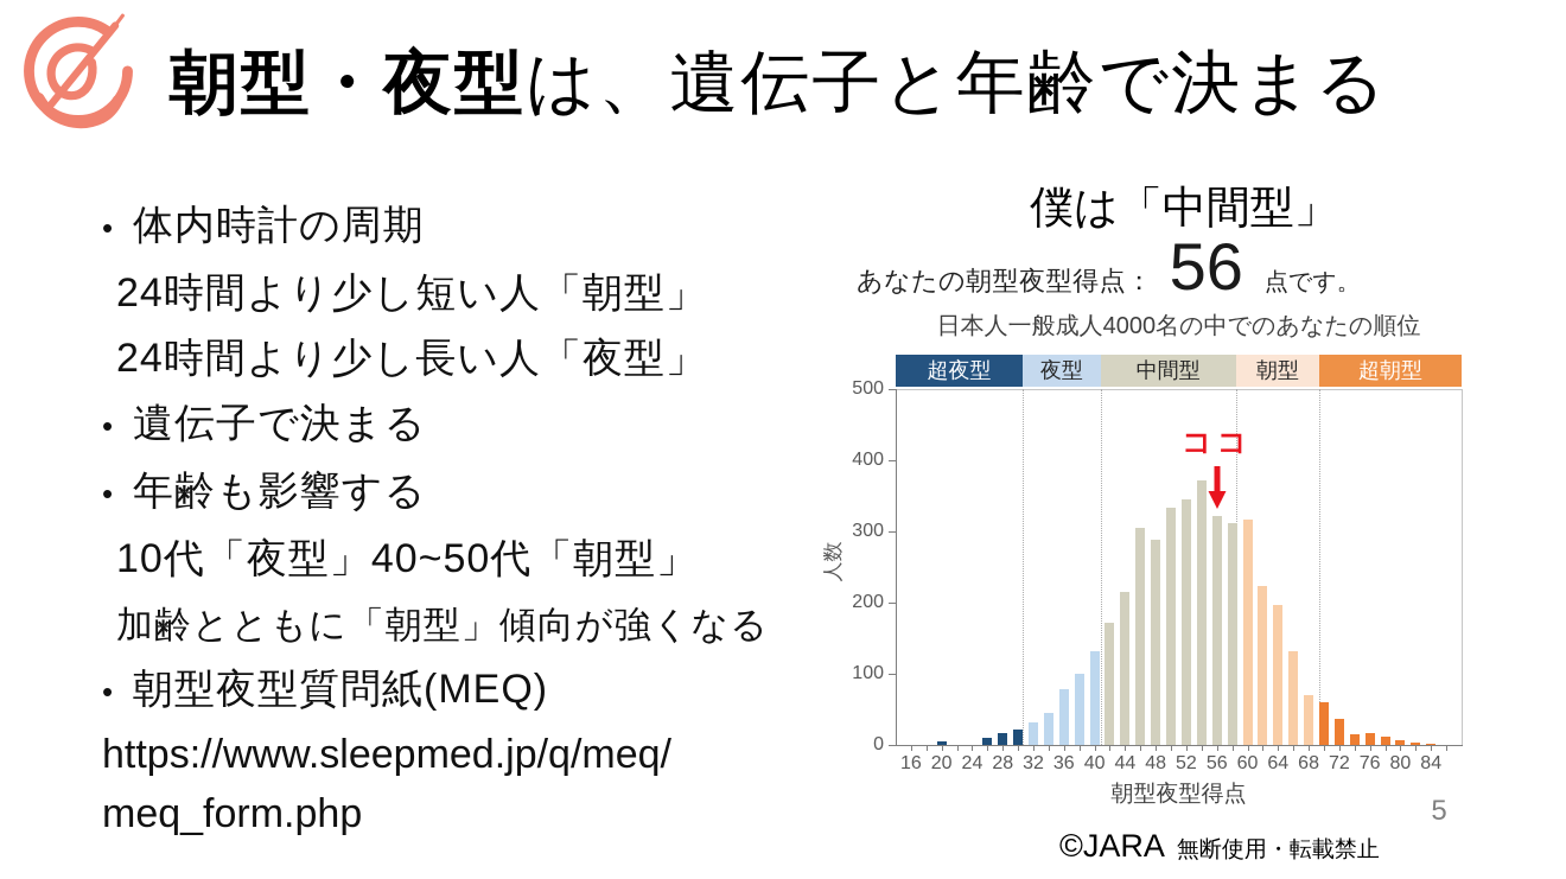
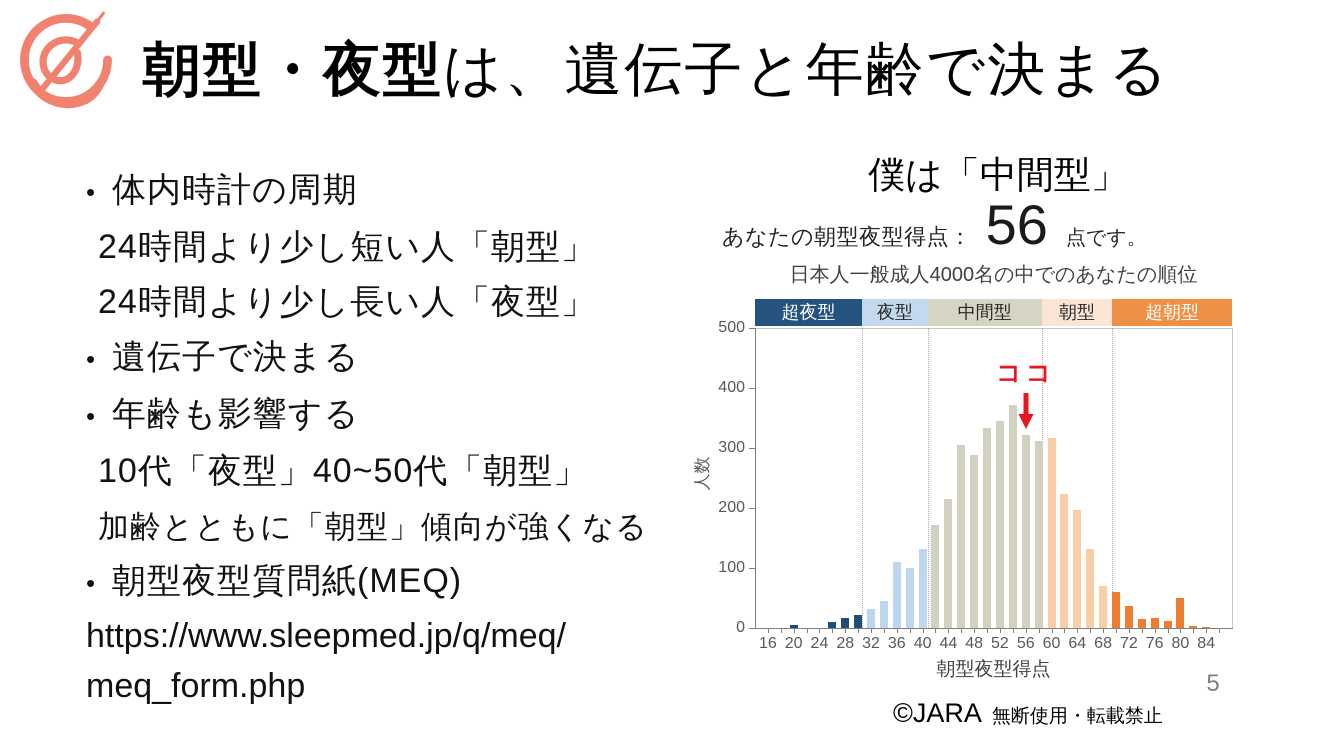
36: 80 -> 110
80: 10 -> 50
